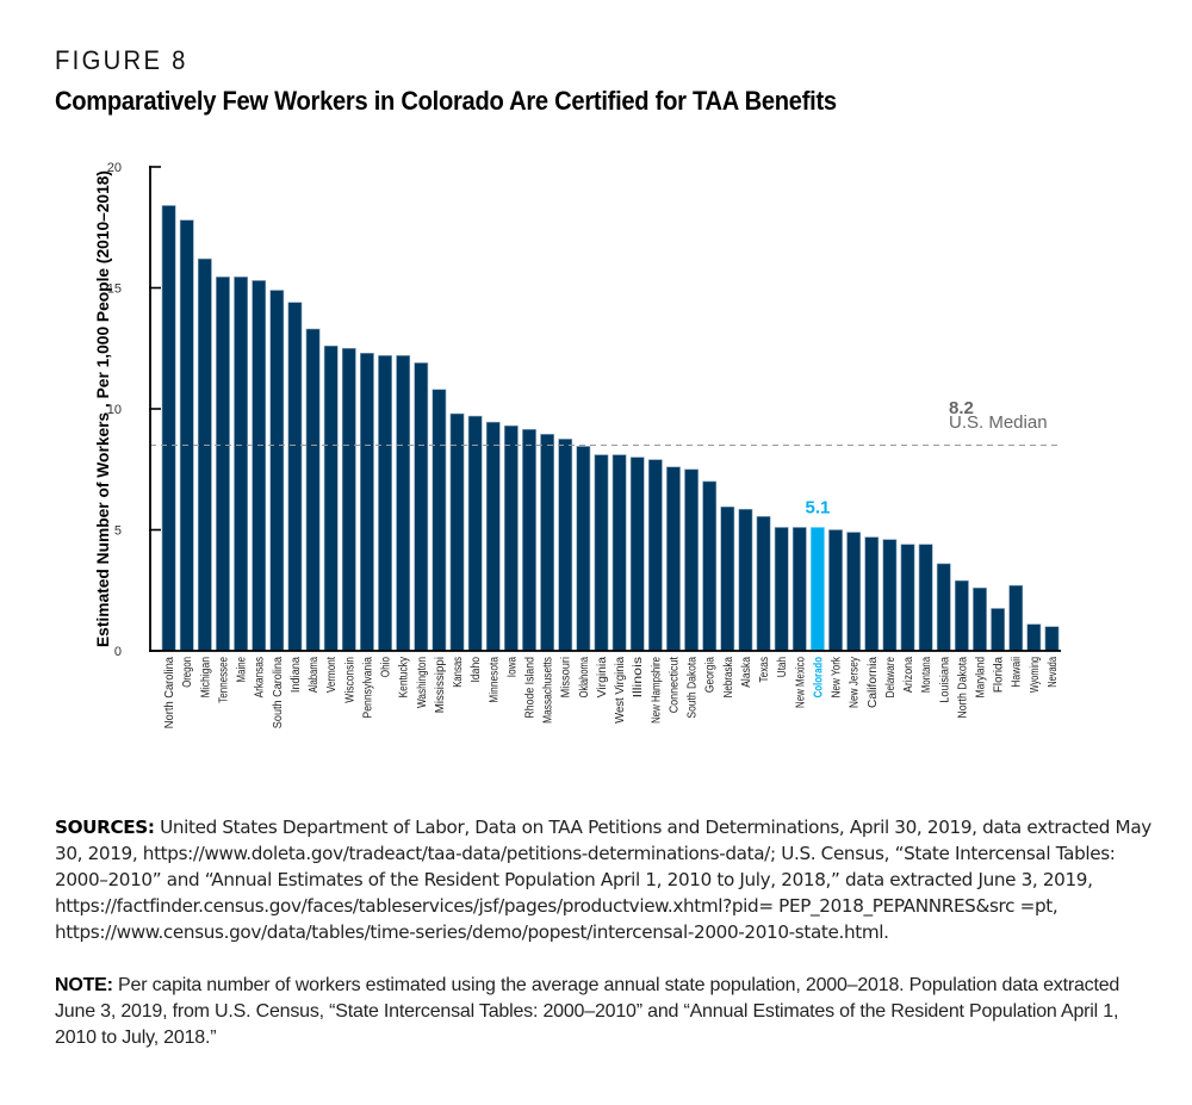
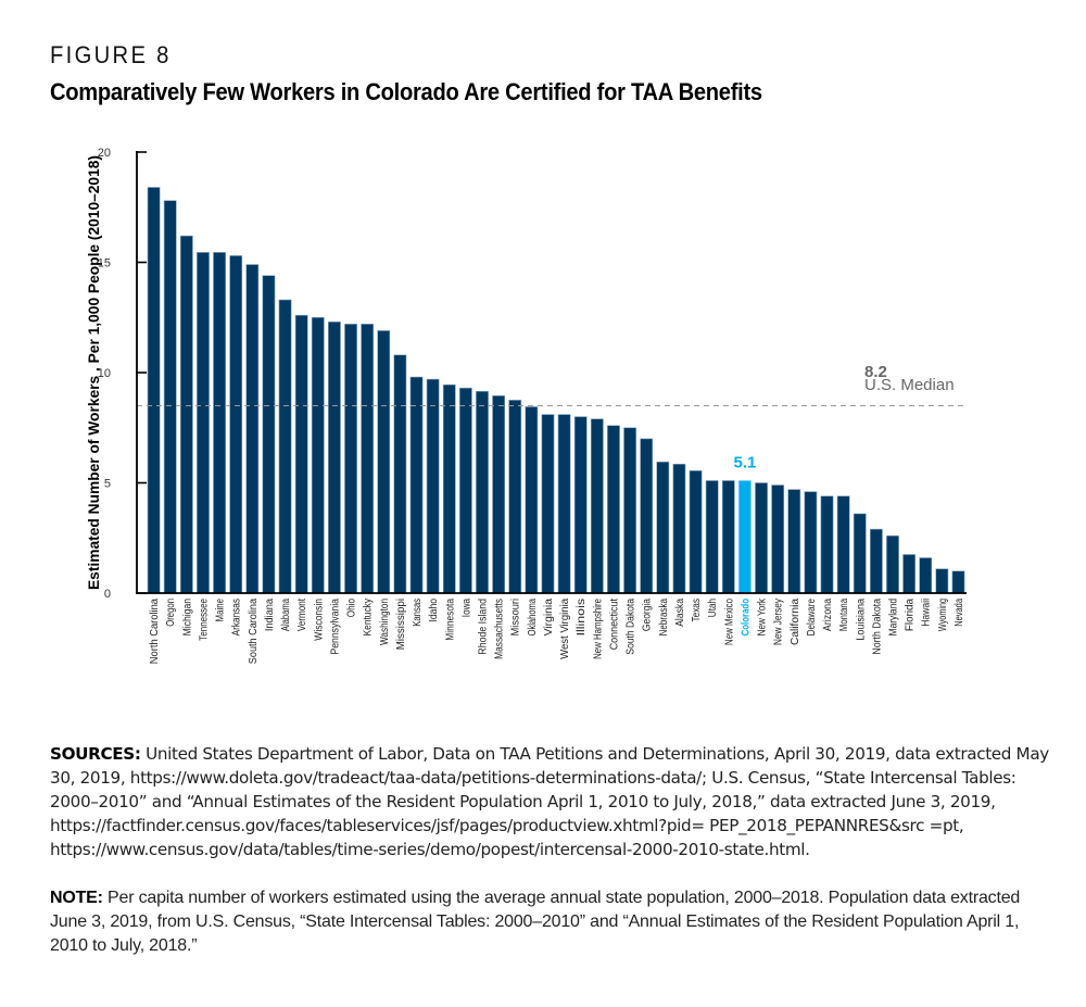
Hawaii: 2.7 -> 1.6
